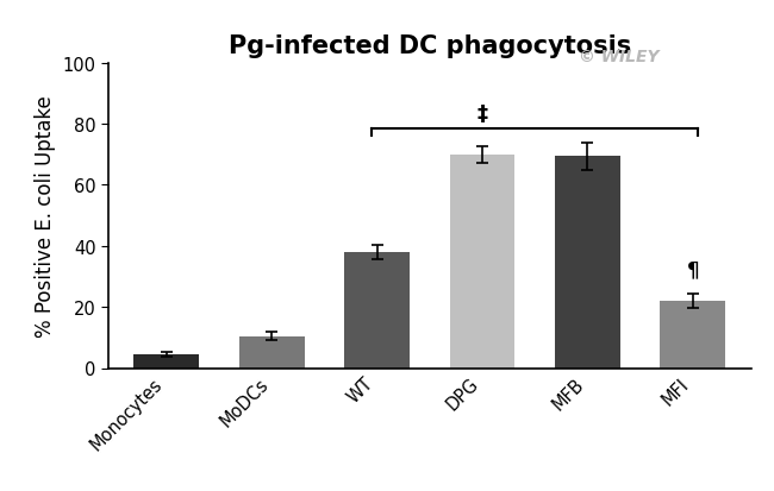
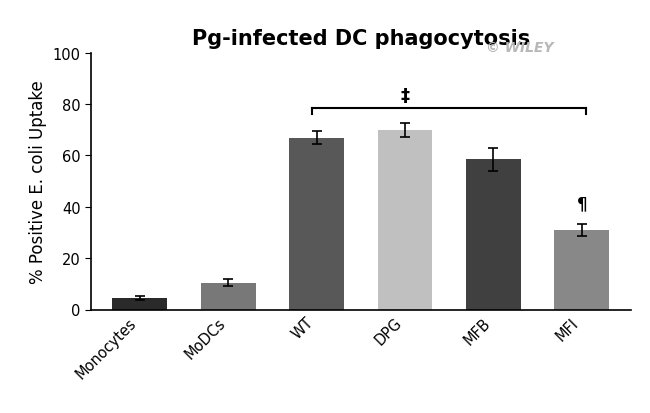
WT: 38.0 -> 67.0
MFB: 69.5 -> 58.5
MFI: 22.0 -> 31.0
